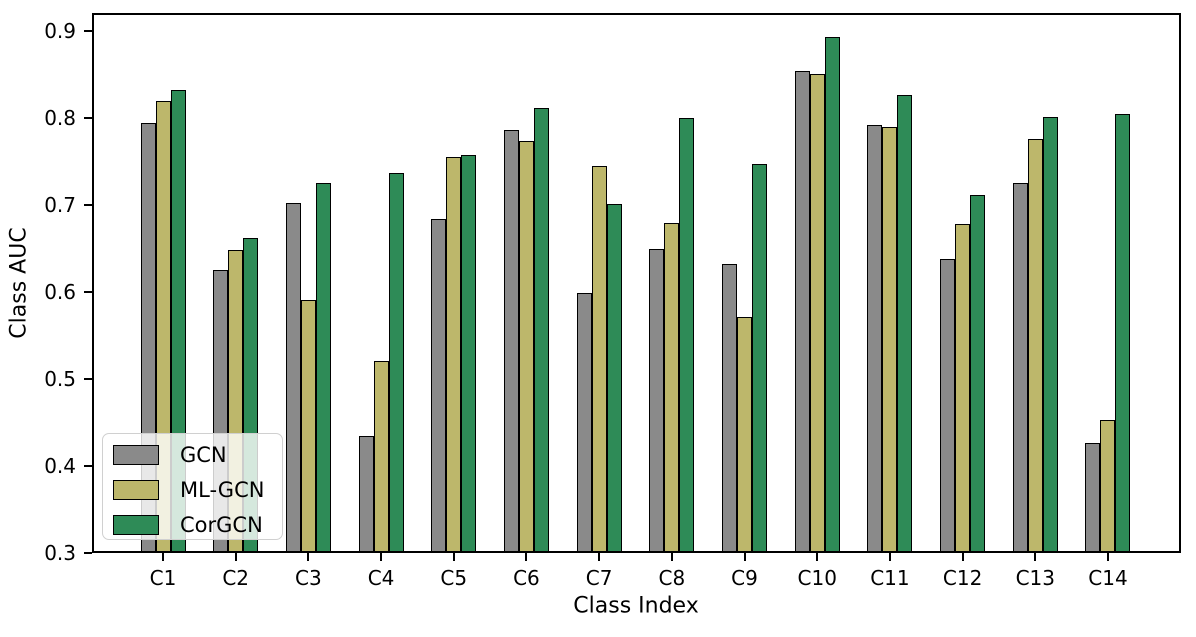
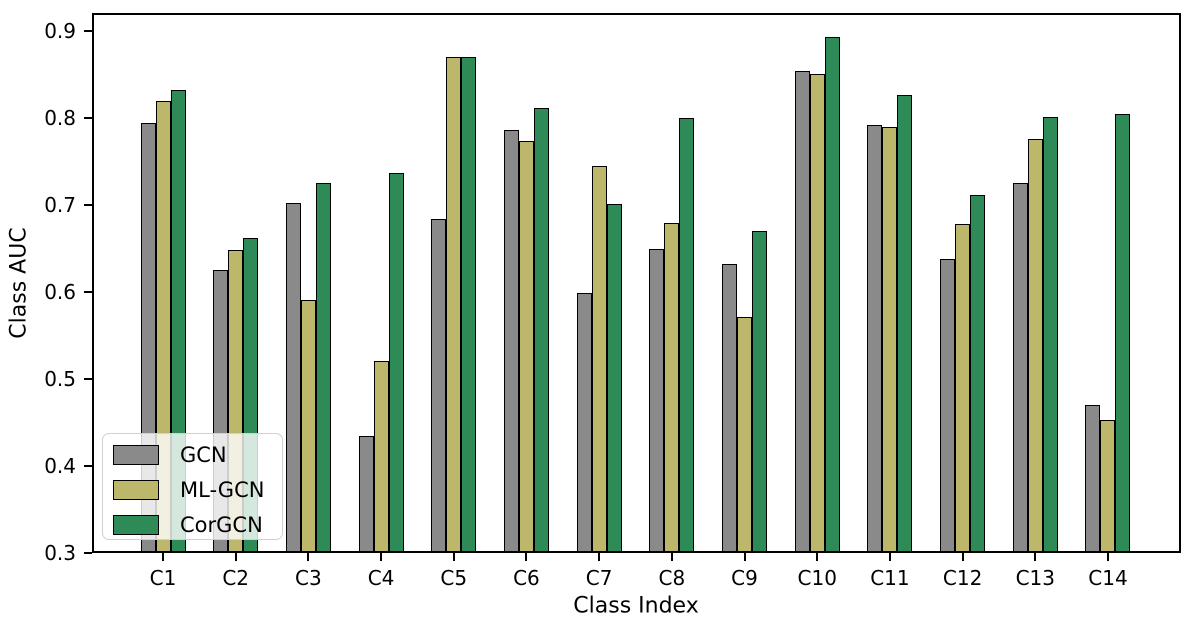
ML-GCN/C5: 0.76 -> 0.87
CorGCN/C5: 0.76 -> 0.87
CorGCN/C9: 0.75 -> 0.67
GCN/C14: 0.43 -> 0.47
